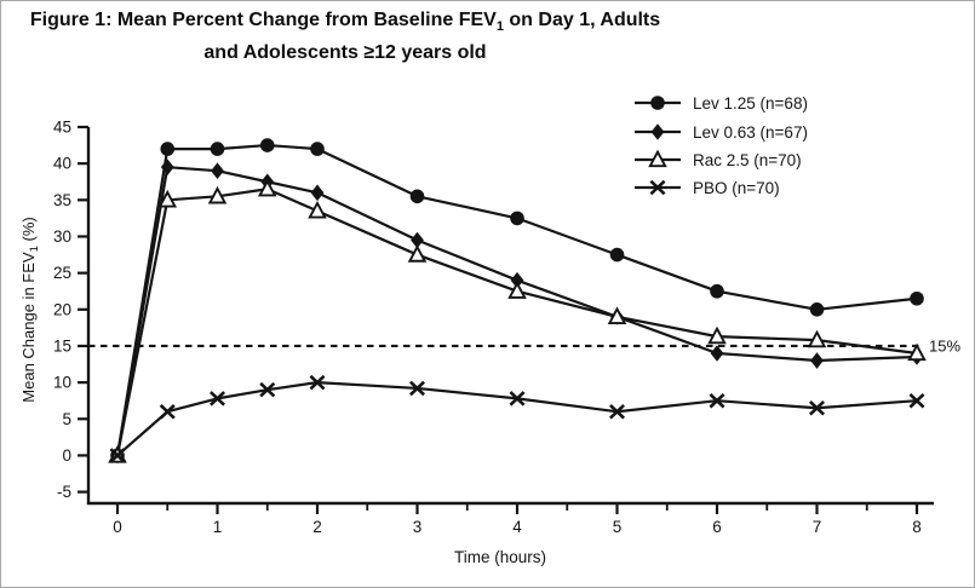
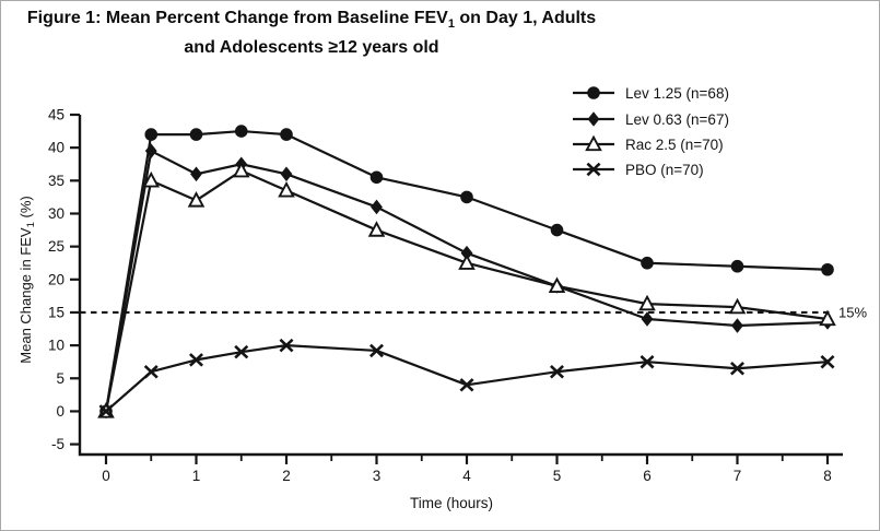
Lev 0.63 (n=67)/1: 39 -> 36
Rac 2.5 (n=70)/1: 36 -> 32
Lev 0.63 (n=67)/3: 30 -> 31
PBO (n=70)/4: 8 -> 4
Lev 1.25 (n=68)/7: 20 -> 22
